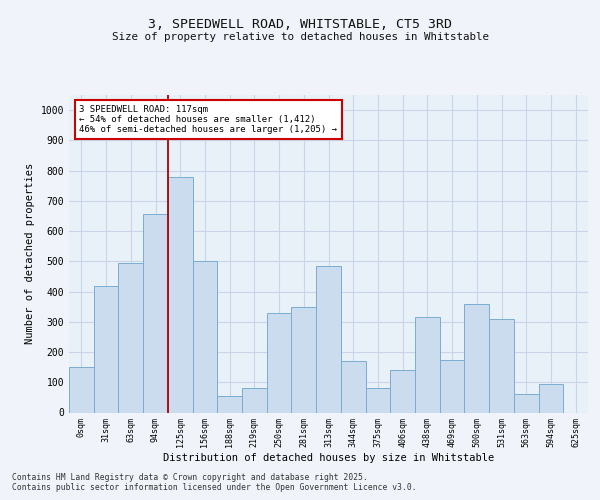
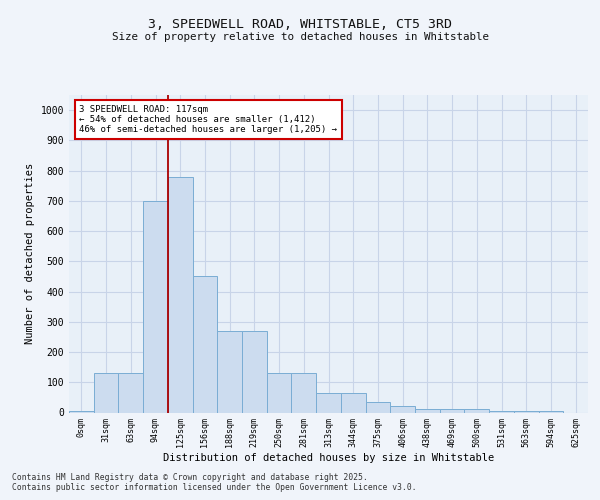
0sqm: 150 -> 5
31sqm: 420 -> 130
63sqm: 495 -> 130
94sqm: 655 -> 700
156sqm: 500 -> 450
188sqm: 55 -> 270
219sqm: 80 -> 270
250sqm: 330 -> 130
281sqm: 350 -> 130
313sqm: 485 -> 65
344sqm: 170 -> 65
375sqm: 80 -> 35
406sqm: 140 -> 20
438sqm: 315 -> 10
469sqm: 175 -> 10
500sqm: 360 -> 10
531sqm: 310 -> 5
563sqm: 60 -> 5
594sqm: 95 -> 5
